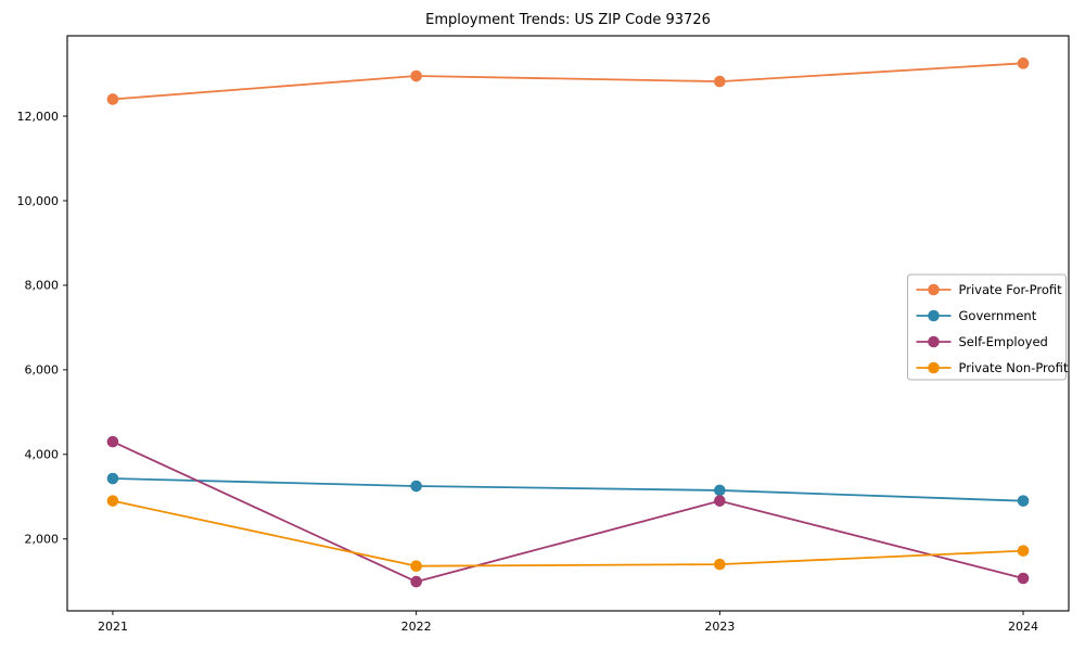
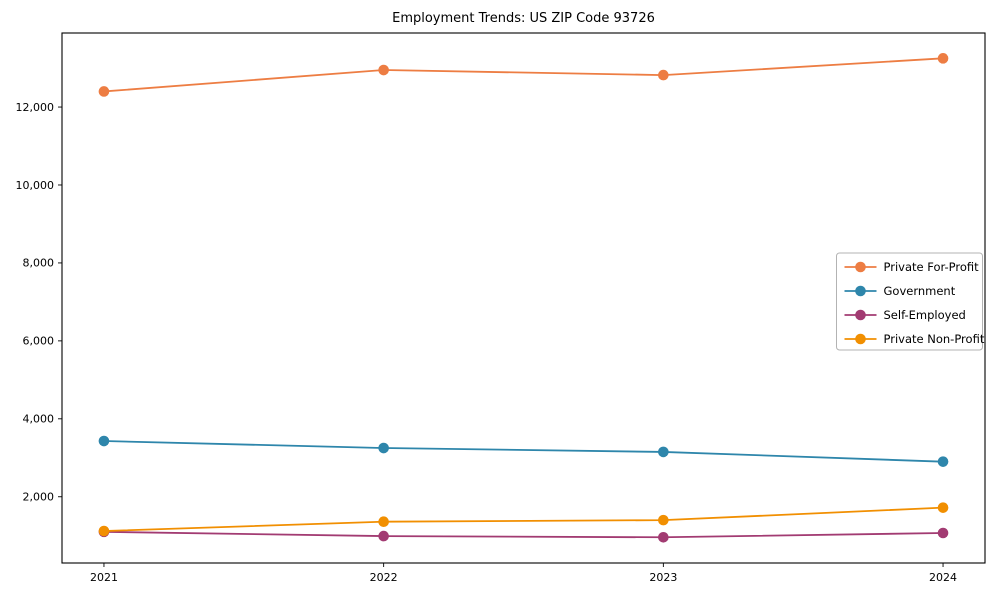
Self-Employed/2021: 4300 -> 1100
Private Non-Profit/2021: 2900 -> 1100
Self-Employed/2023: 2900 -> 1000
